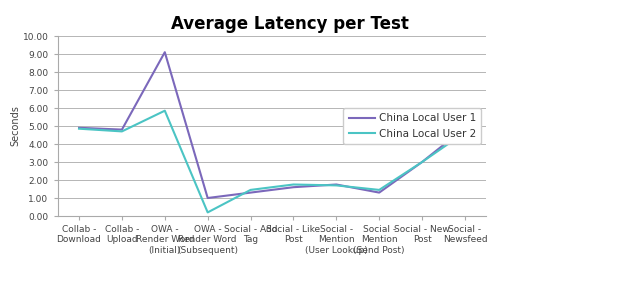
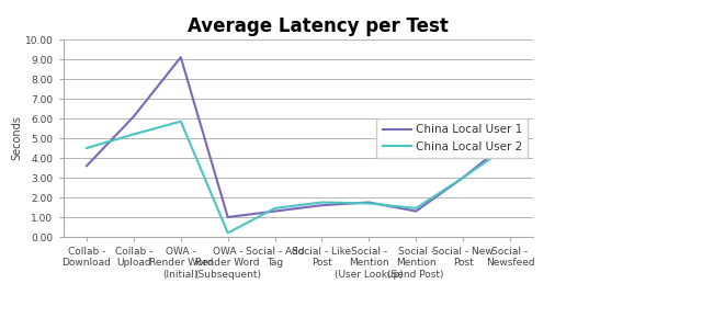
China Local User 1/Collab - Download: 4.9 -> 3.6
China Local User 2/Collab - Download: 4.8 -> 4.5
China Local User 1/Collab - Upload: 4.8 -> 6.1
China Local User 2/Collab - Upload: 4.7 -> 5.2
